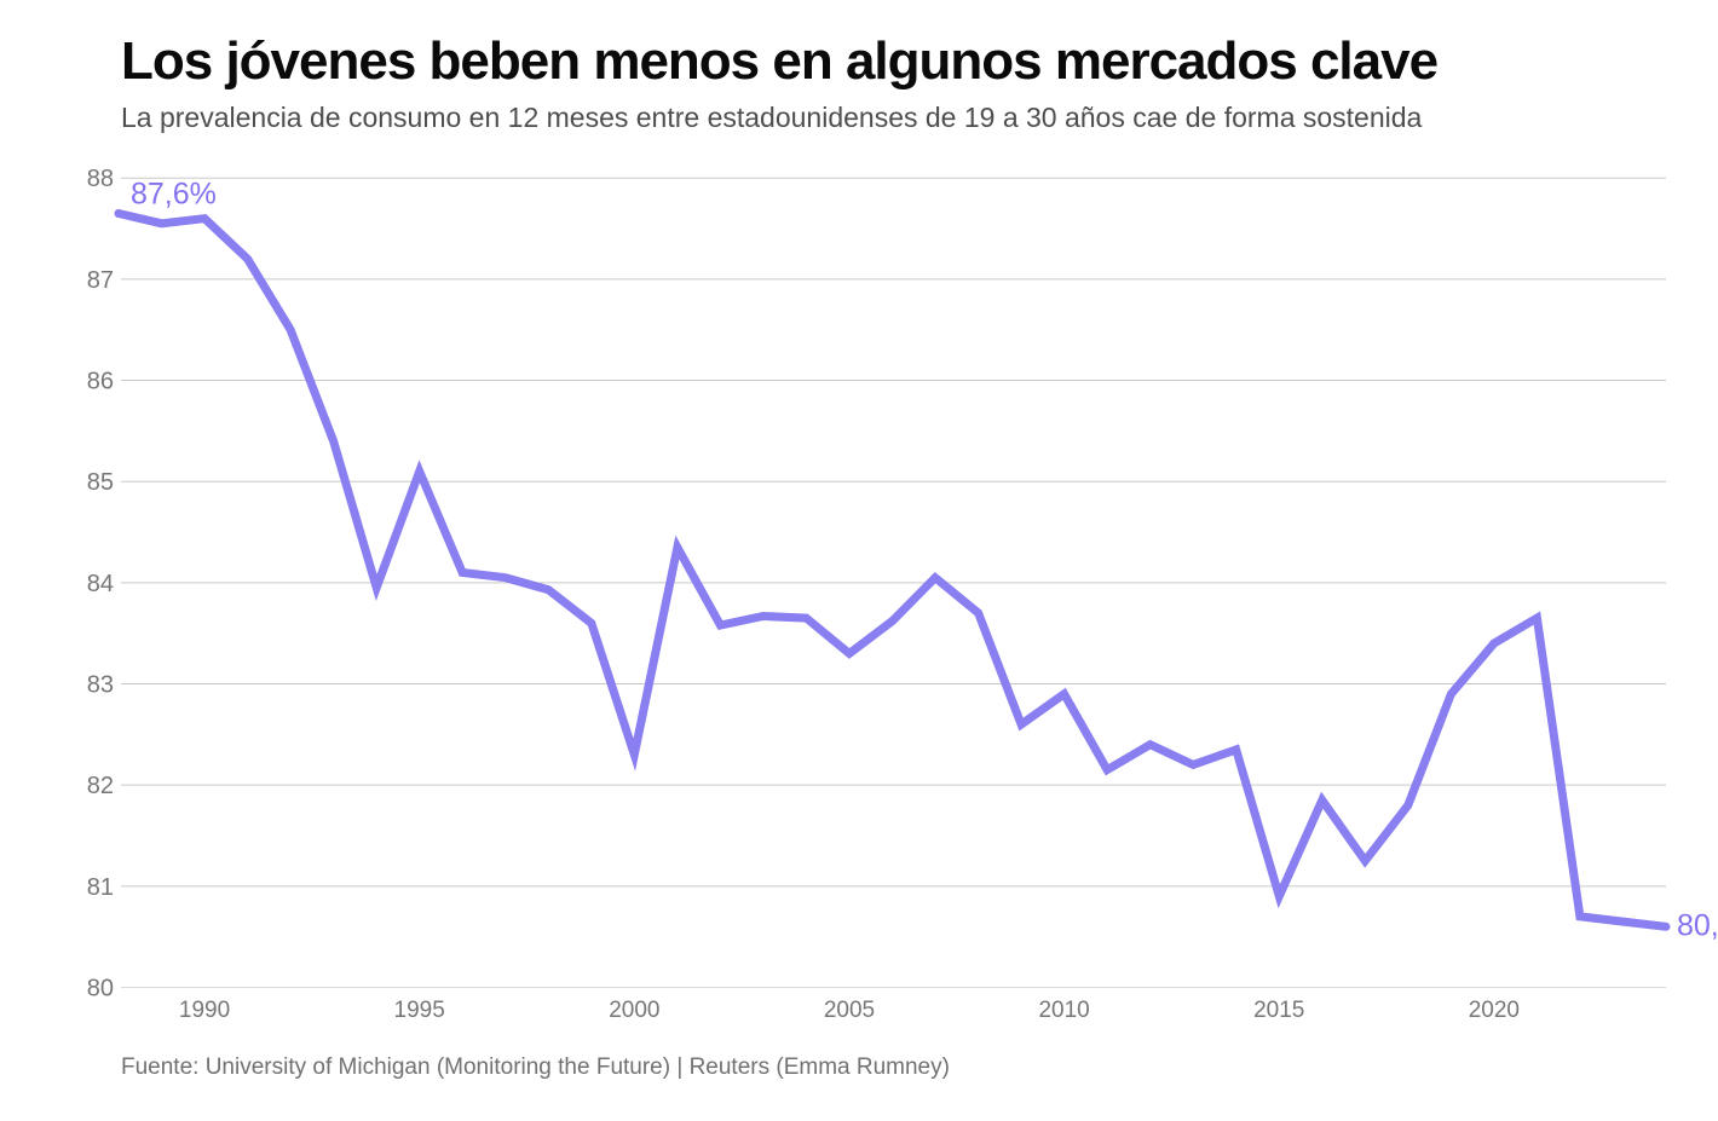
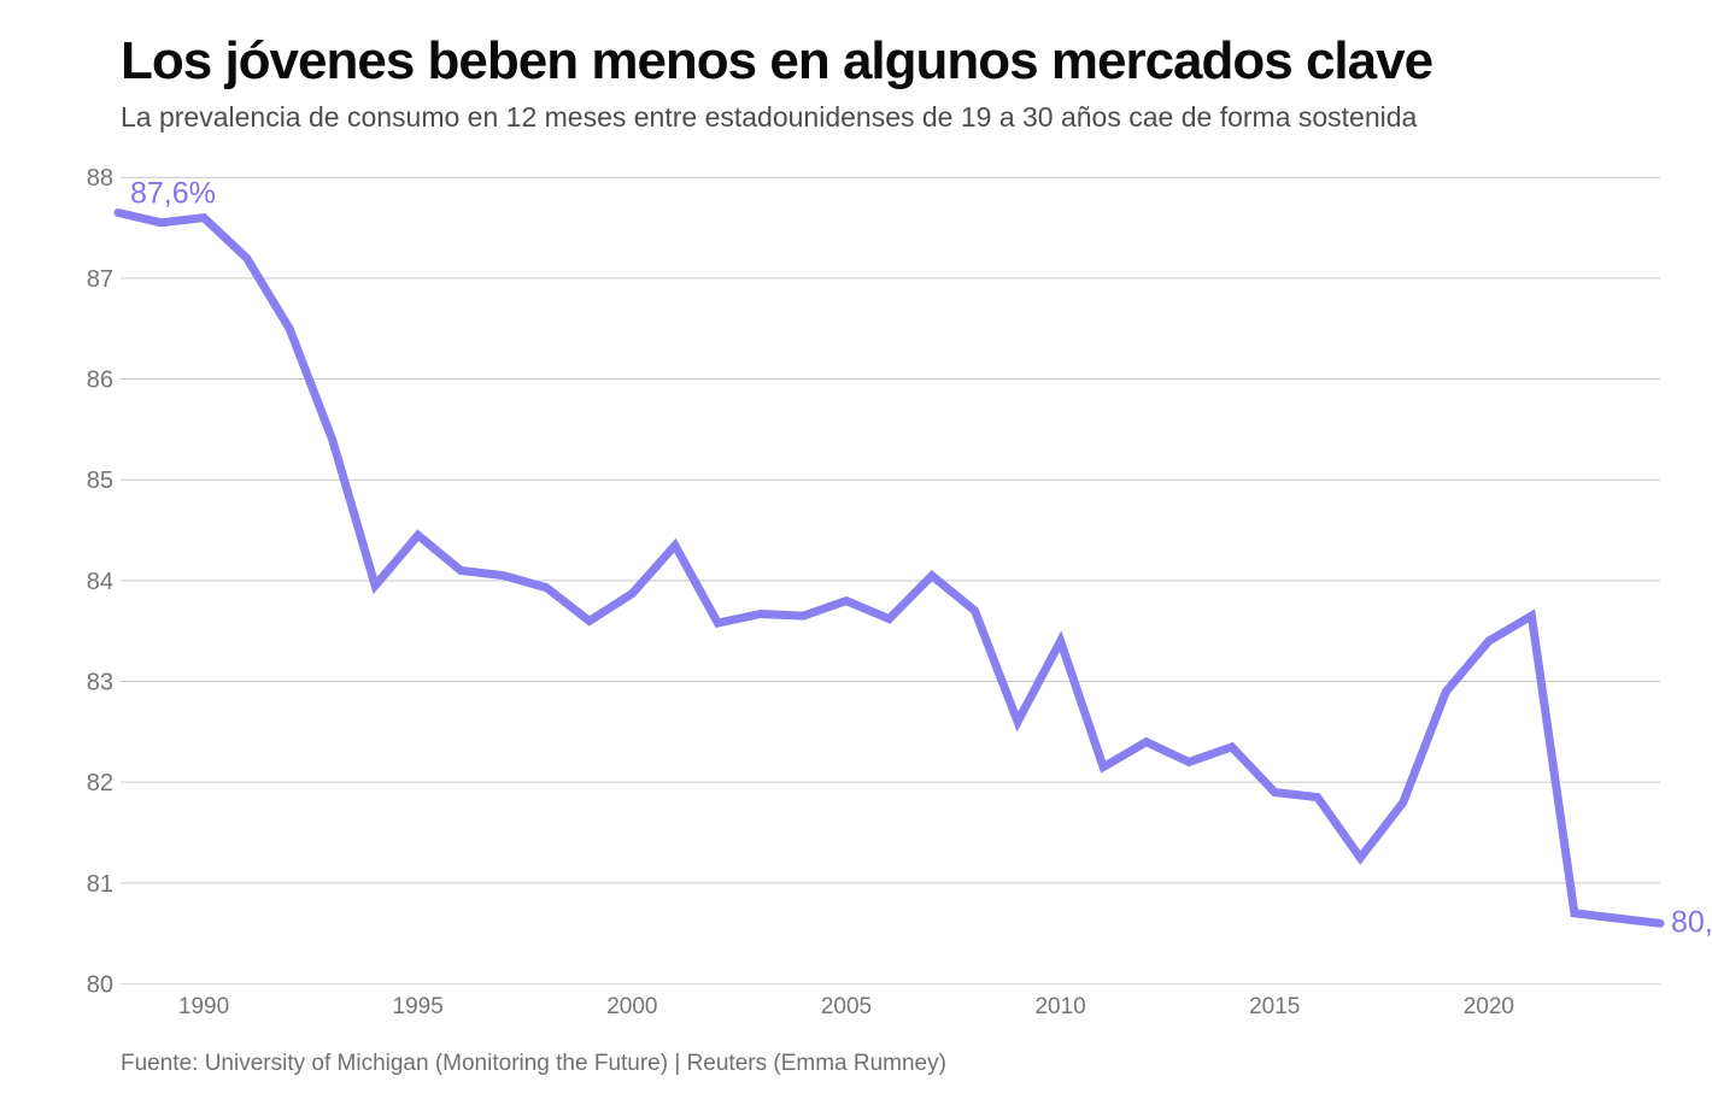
1995: 85.1 -> 84.5
2000: 82.3 -> 83.9
2005: 83.3 -> 83.8
2010: 82.9 -> 83.4
2015: 80.9 -> 81.9
